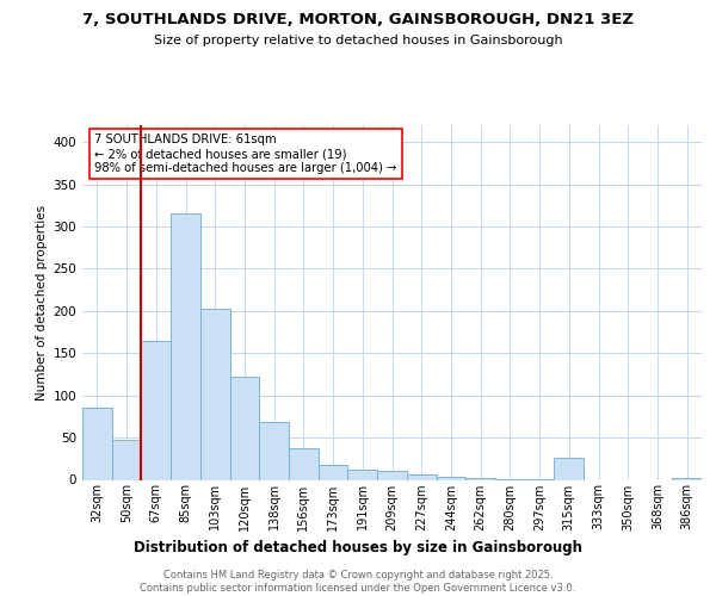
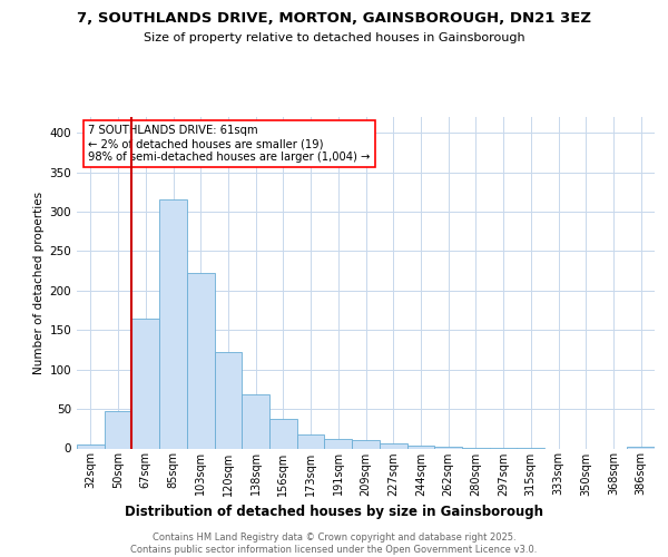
32sqm: 86 -> 5
103sqm: 202 -> 222
315sqm: 26 -> 1
